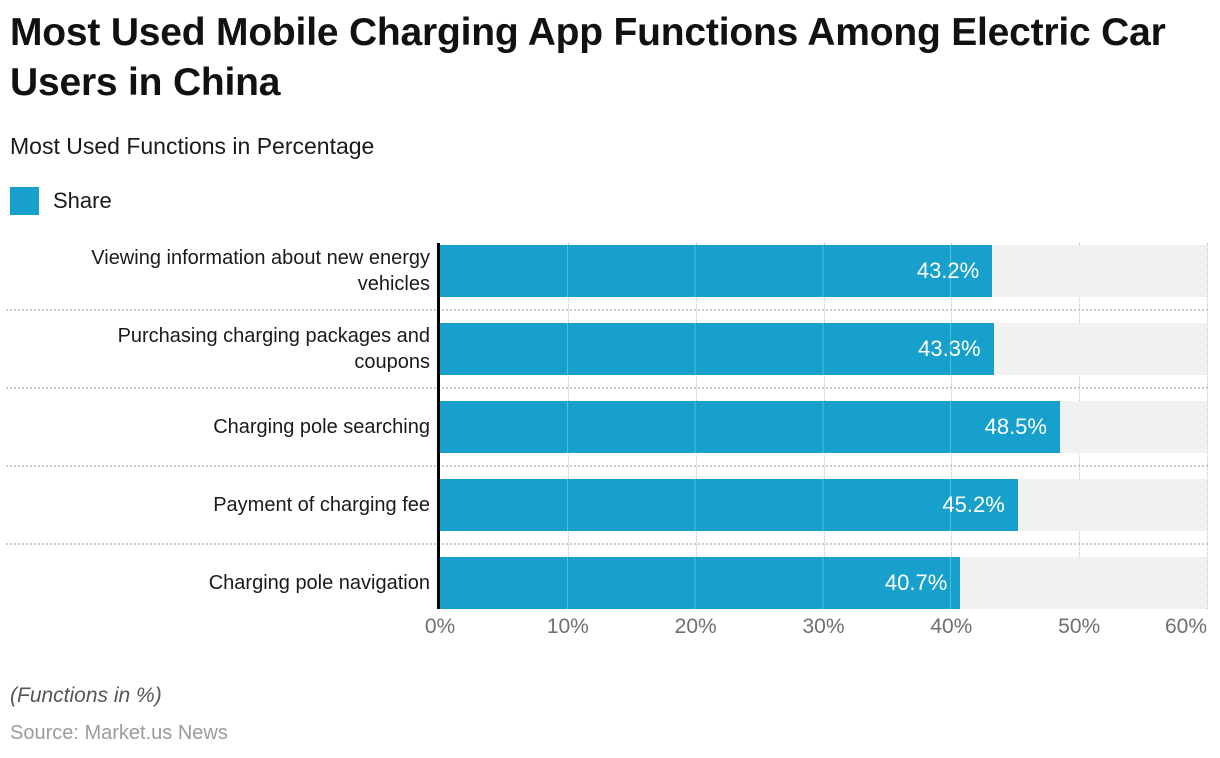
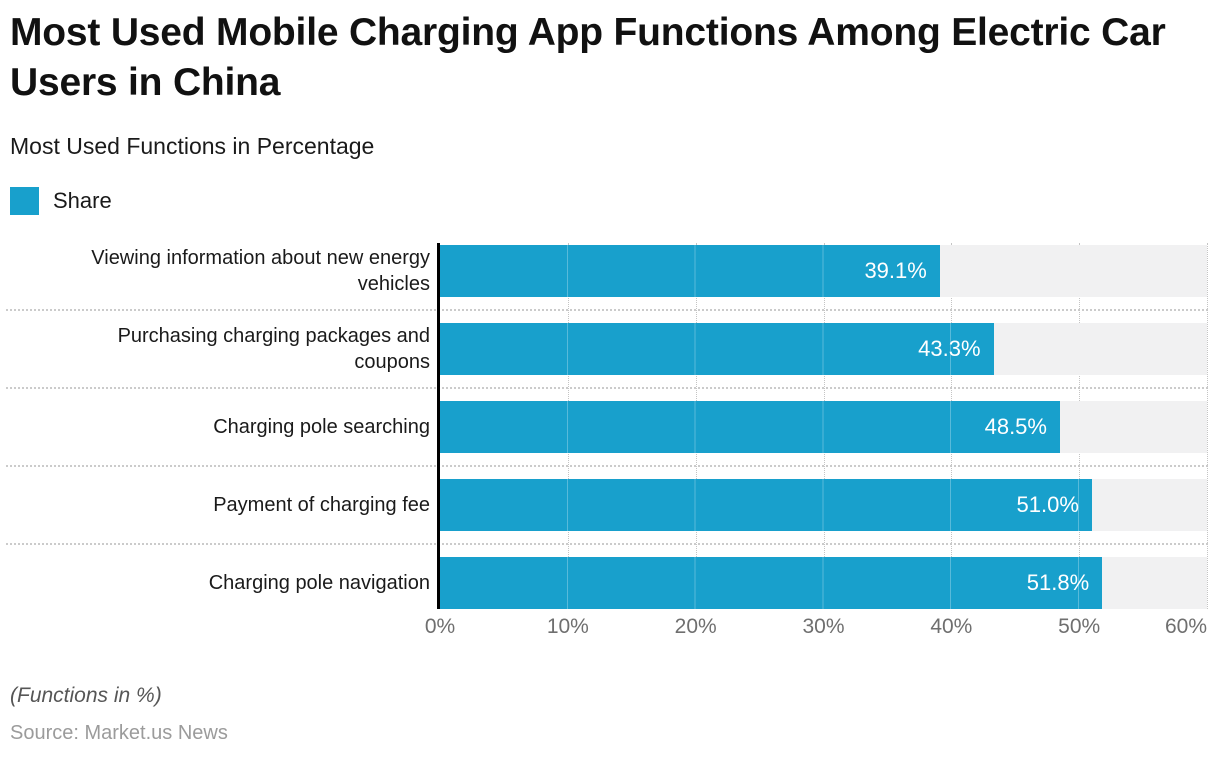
Viewing information about new energy vehicles: 43.2% -> 39.1%
Payment of charging fee: 45.2% -> 51.0%
Charging pole navigation: 40.7% -> 51.8%
